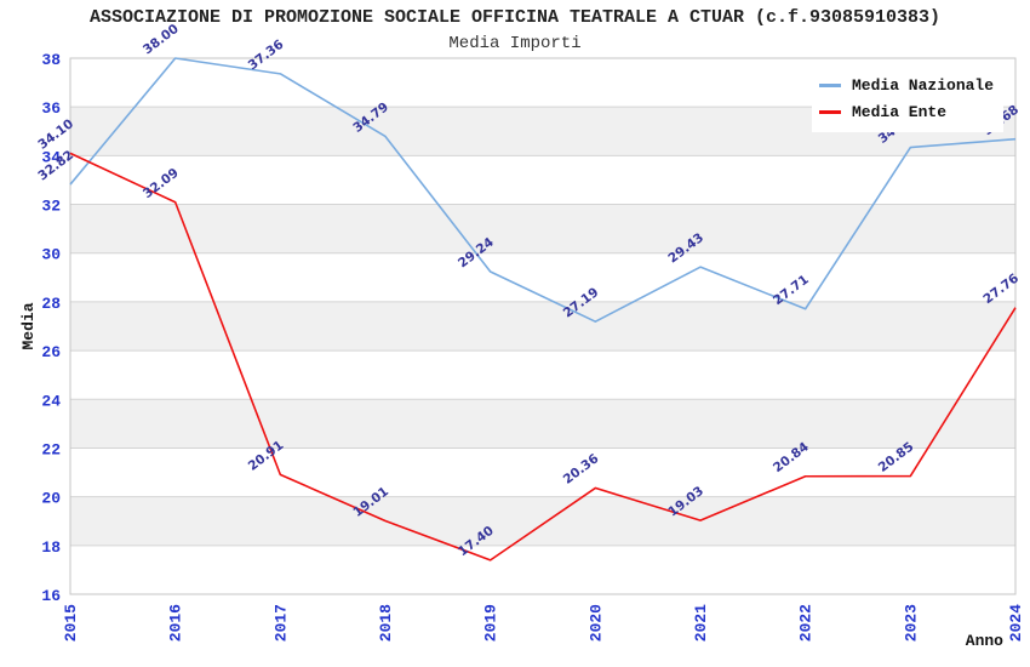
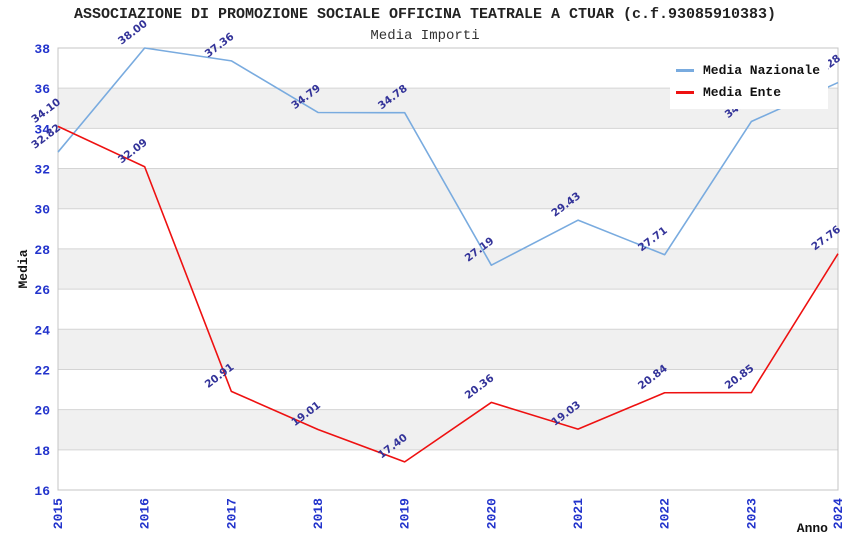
Media Nazionale/2019: 29.24 -> 34.78
Media Nazionale/2024: 34.68 -> 36.28
